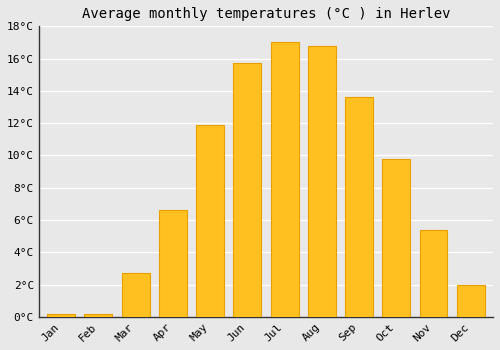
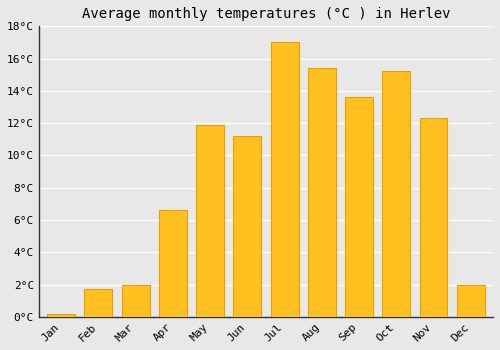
Feb: 0.2°C -> 1.7°C
Mar: 2.7°C -> 2.0°C
Jun: 15.7°C -> 11.2°C
Aug: 16.8°C -> 15.4°C
Oct: 9.8°C -> 15.2°C
Nov: 5.4°C -> 12.3°C
